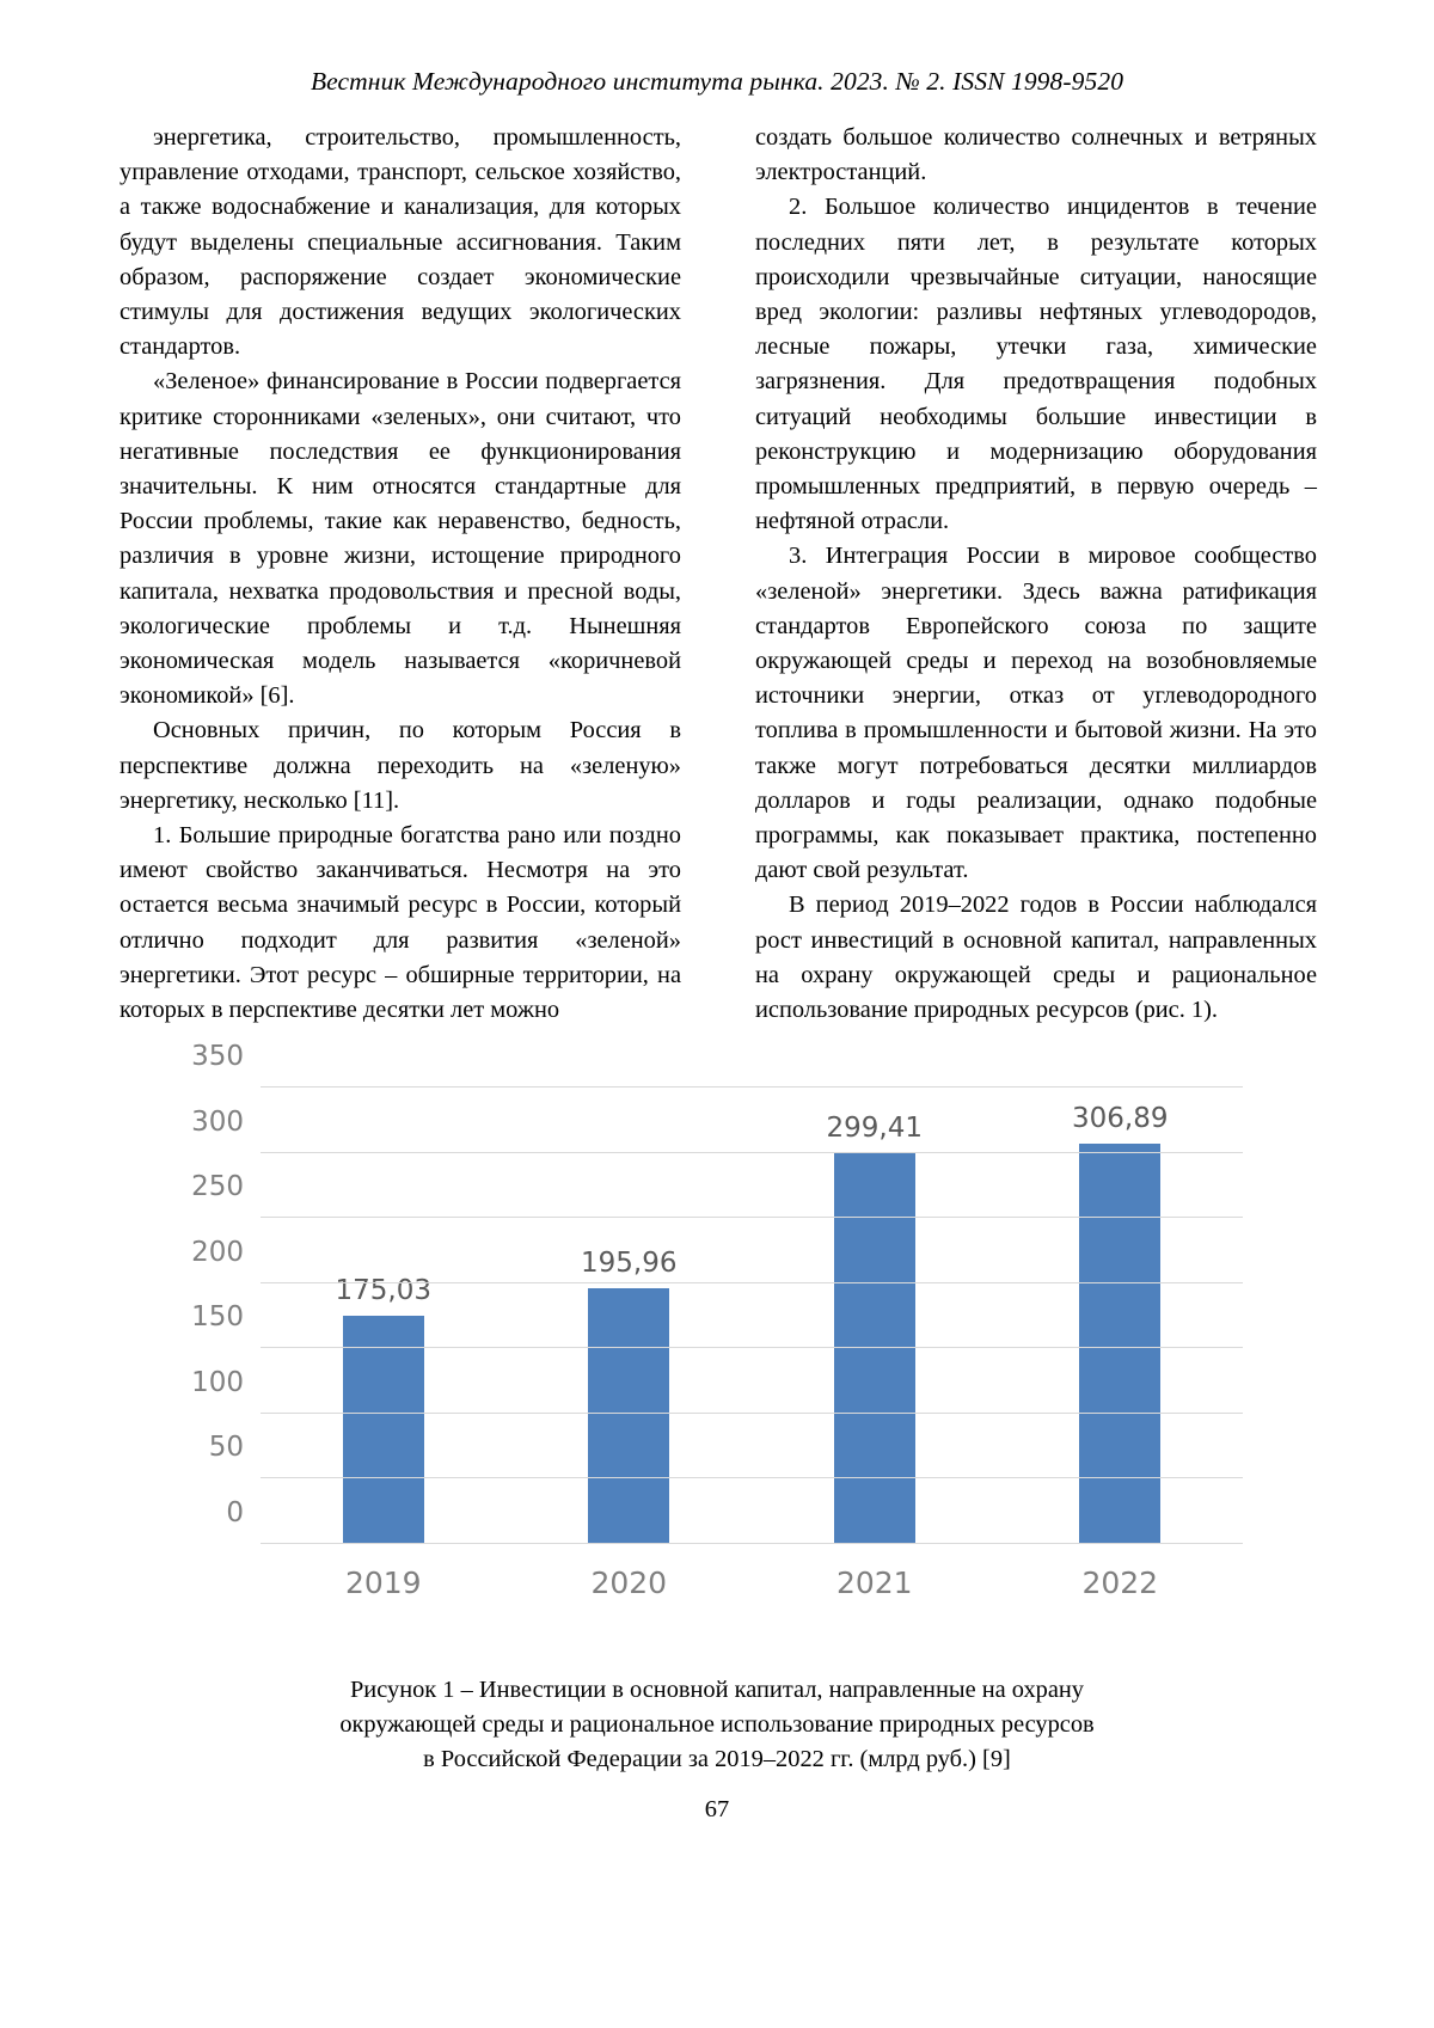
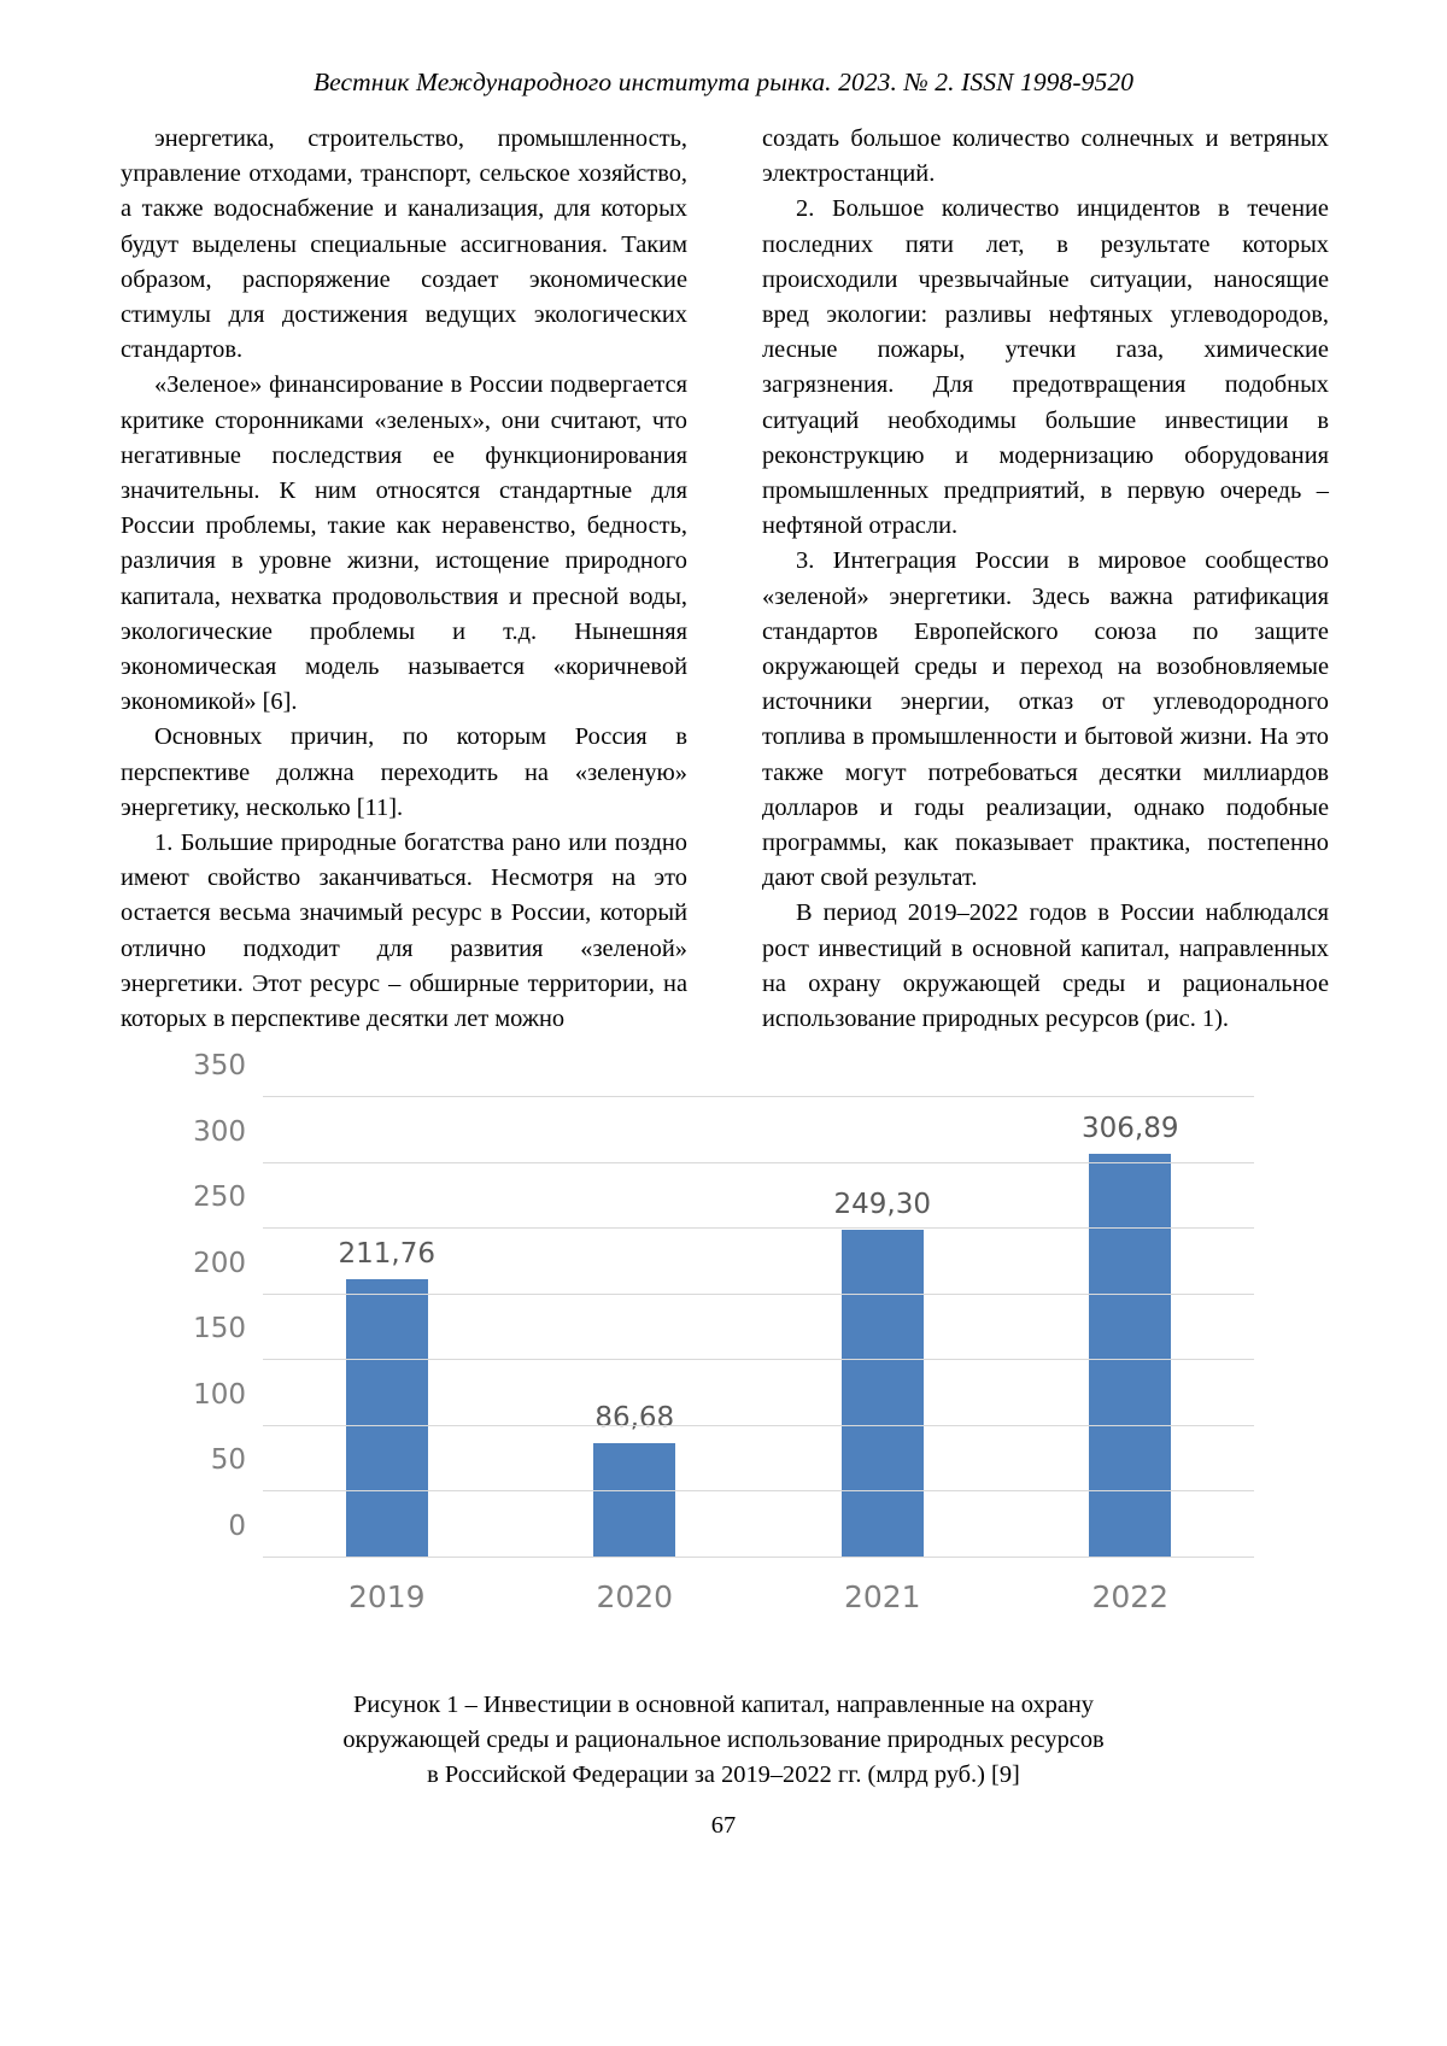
2019: 175,03 -> 211,76
2020: 195,96 -> 86,68
2021: 299,41 -> 249,30
